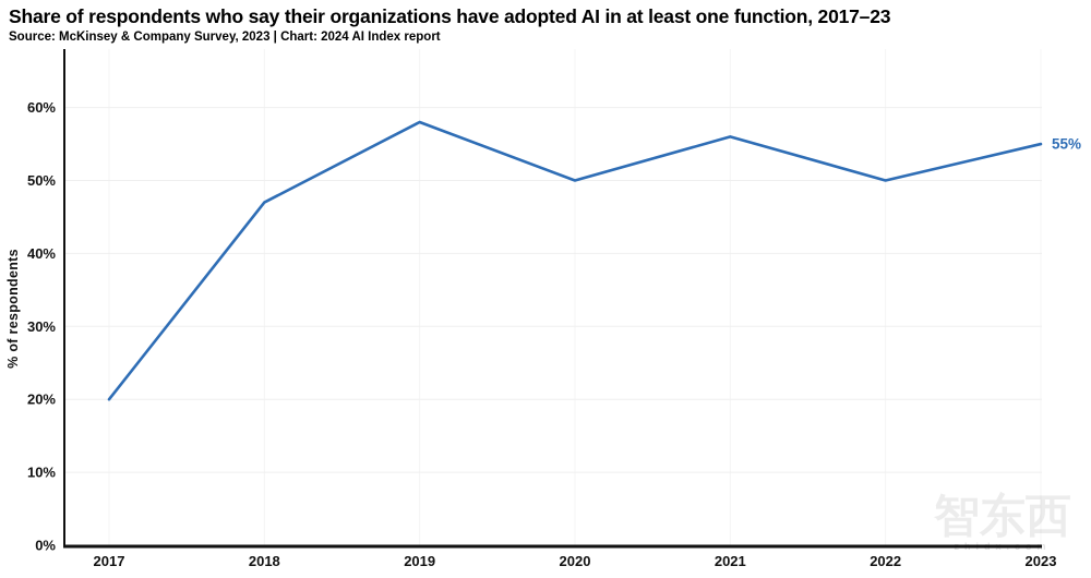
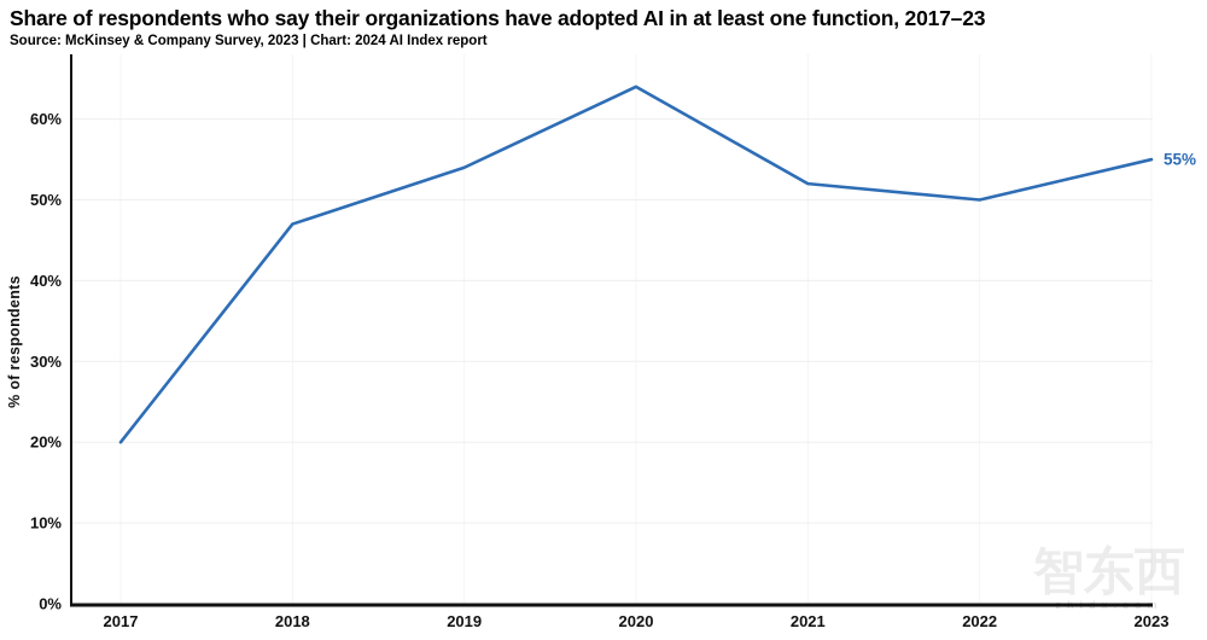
2019: 58% -> 54%
2020: 50% -> 64%
2021: 56% -> 52%
